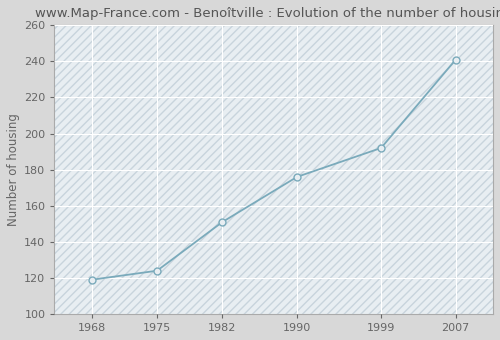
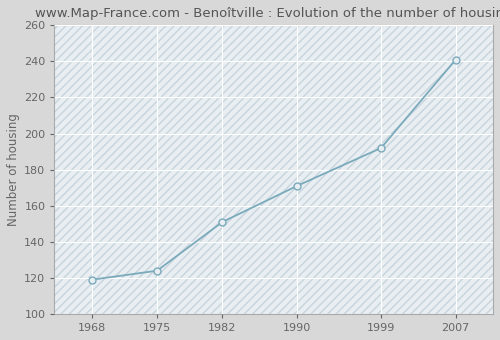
1990: 176 -> 171
